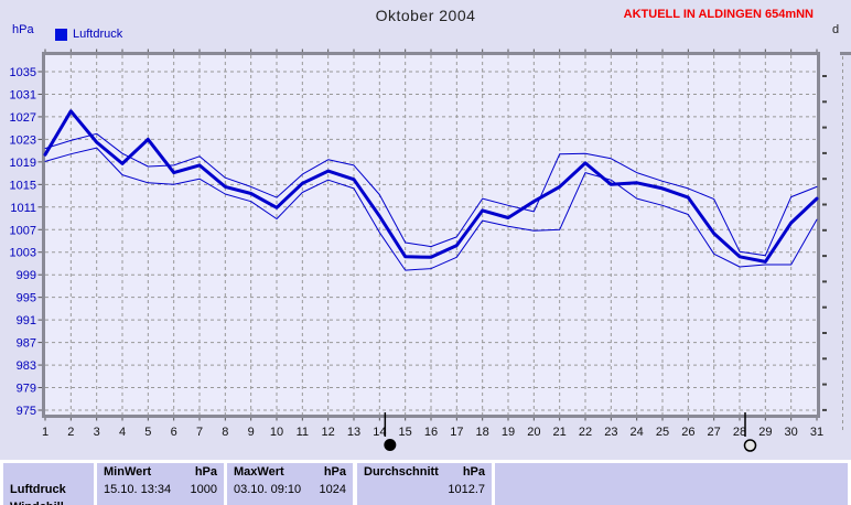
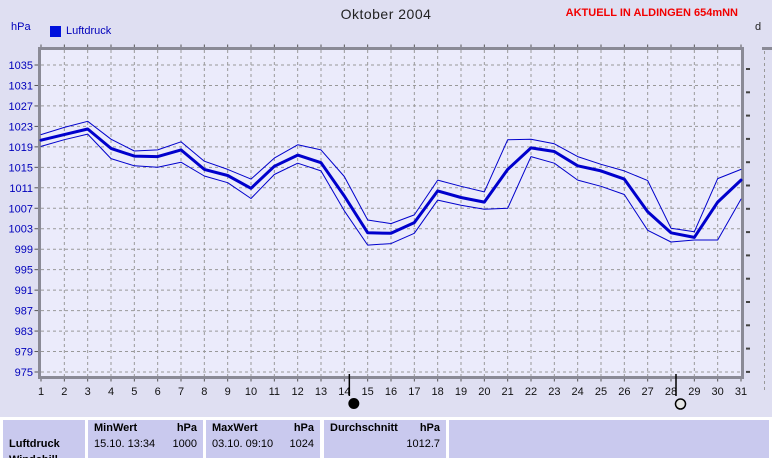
Luftdruck/2: 1028 -> 1021
Luftdruck/5: 1023 -> 1017
Luftdruck/20: 1012 -> 1008
Luftdruck/23: 1015 -> 1018
